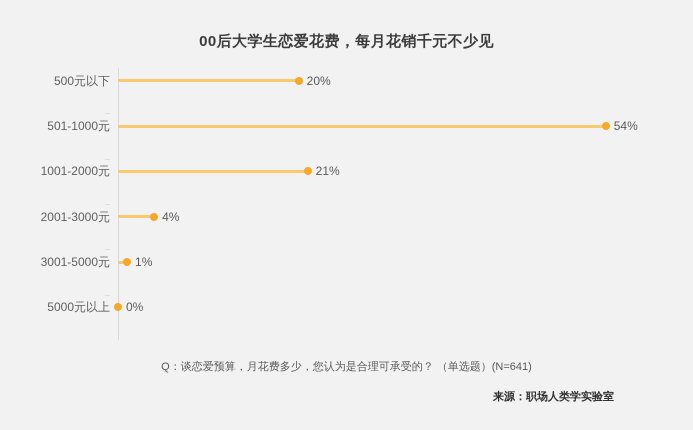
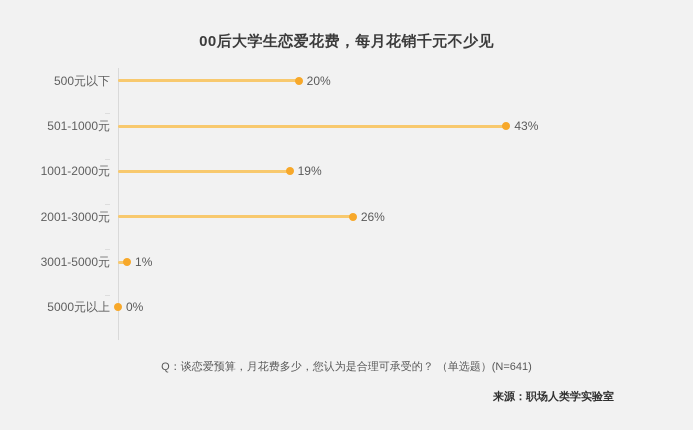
501-1000元: 54% -> 43%
1001-2000元: 21% -> 19%
2001-3000元: 4% -> 26%
